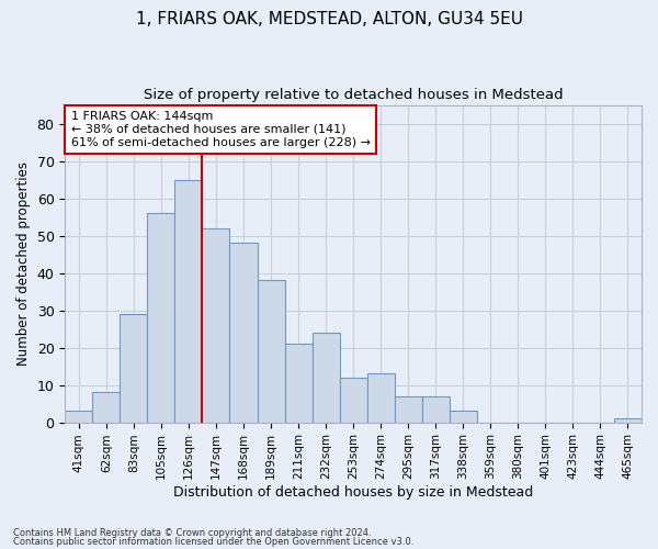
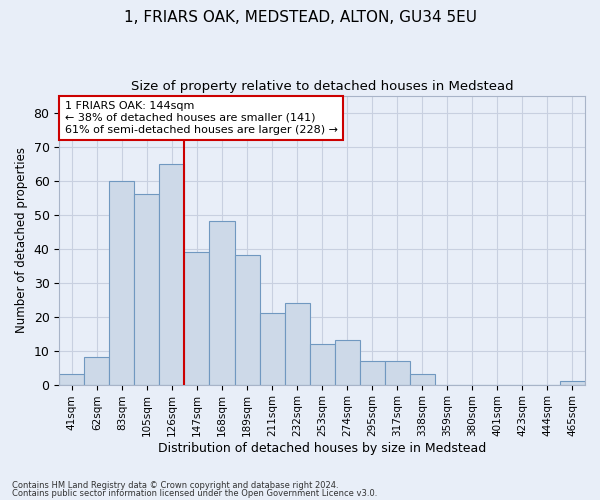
83sqm: 29 -> 60
147sqm: 52 -> 39
